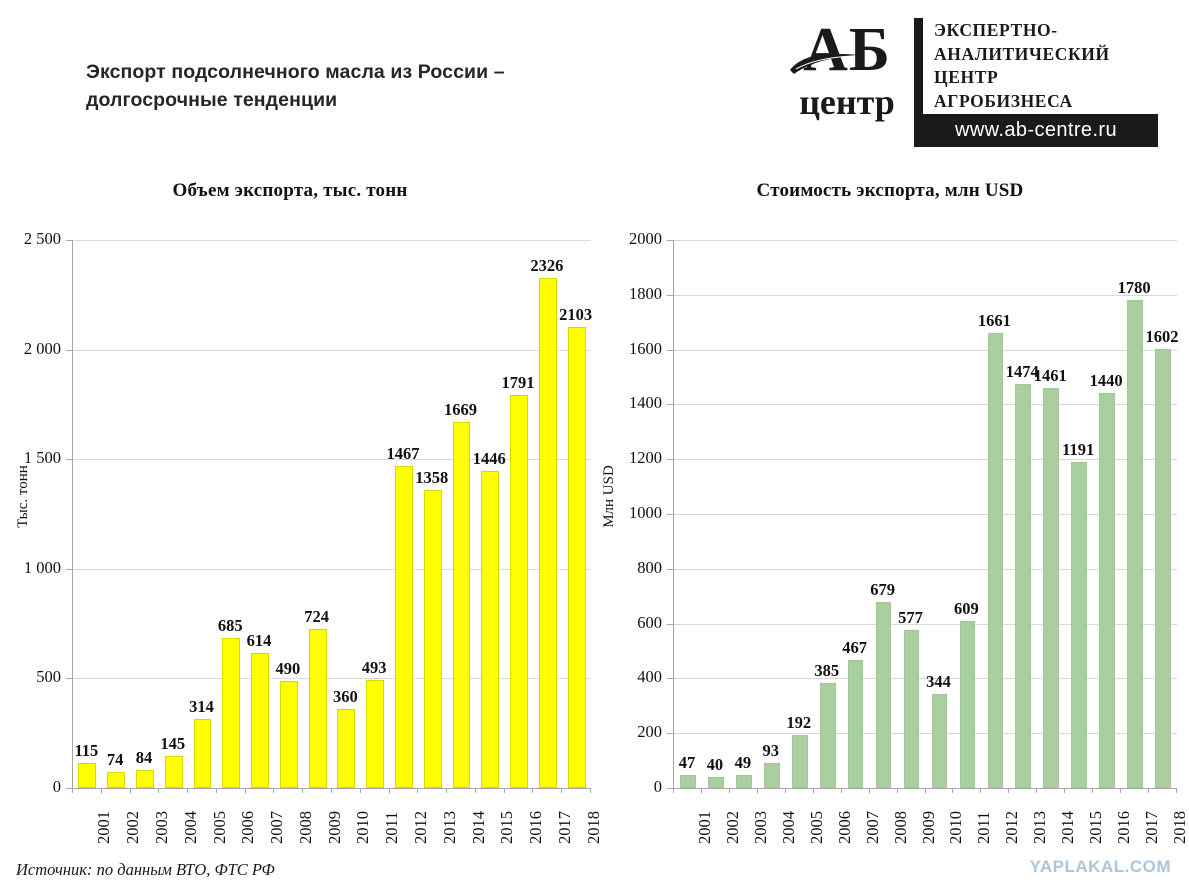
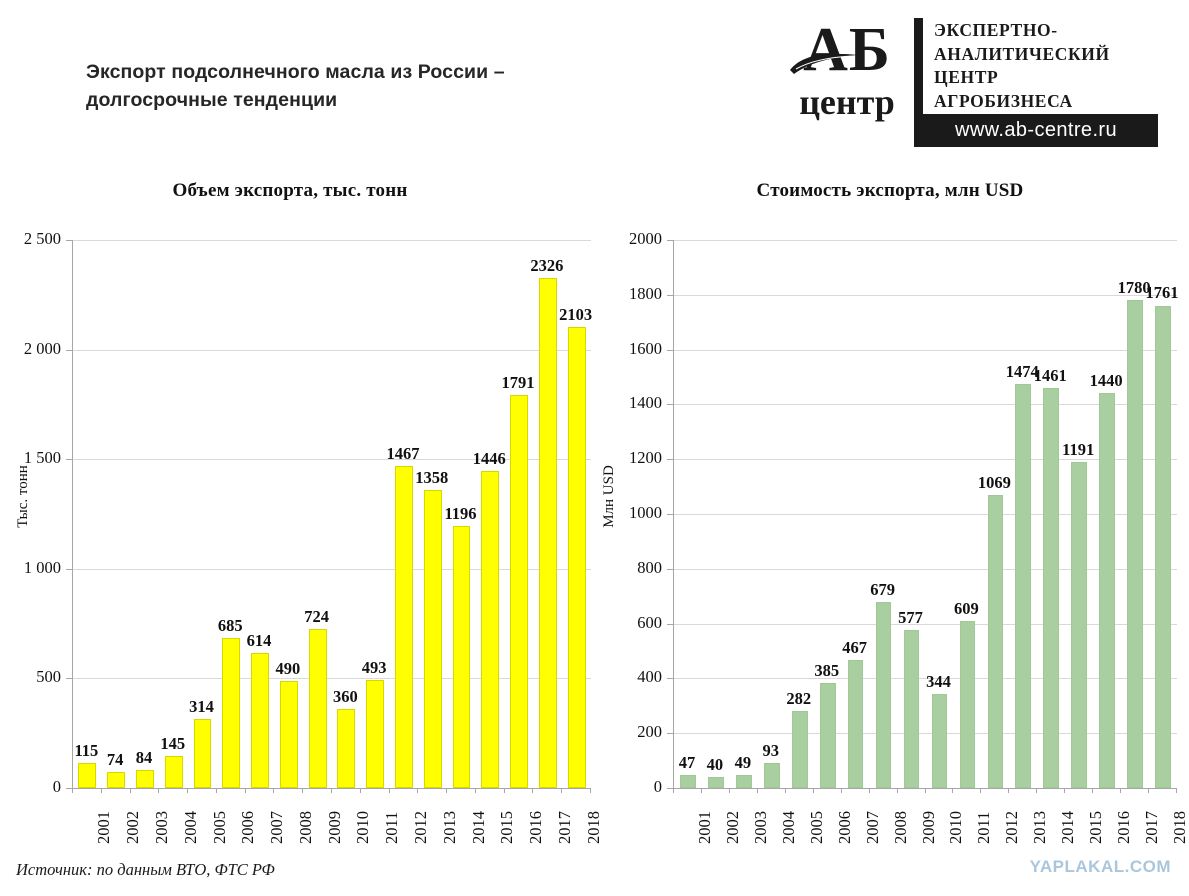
Объем экспорта, тыс. тонн/2014: 1669 -> 1196
Стоимость экспорта, млн USD/2005: 192 -> 282
Стоимость экспорта, млн USD/2012: 1661 -> 1069
Стоимость экспорта, млн USD/2018: 1602 -> 1761
